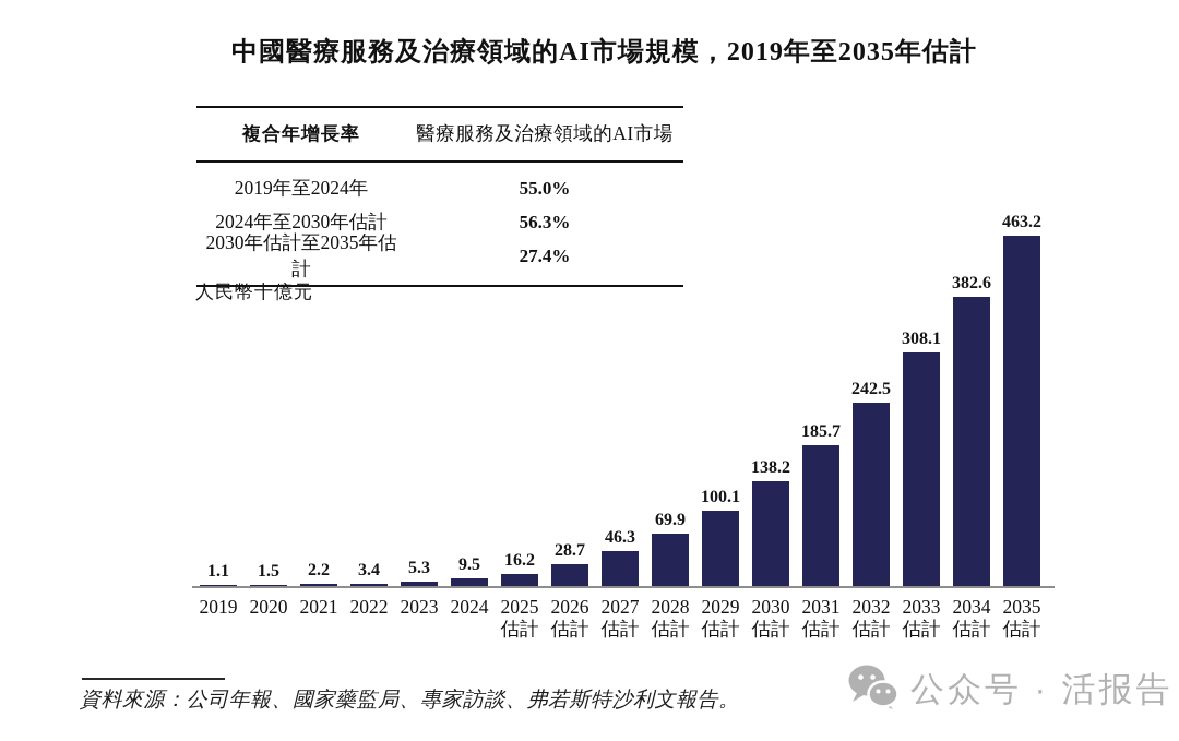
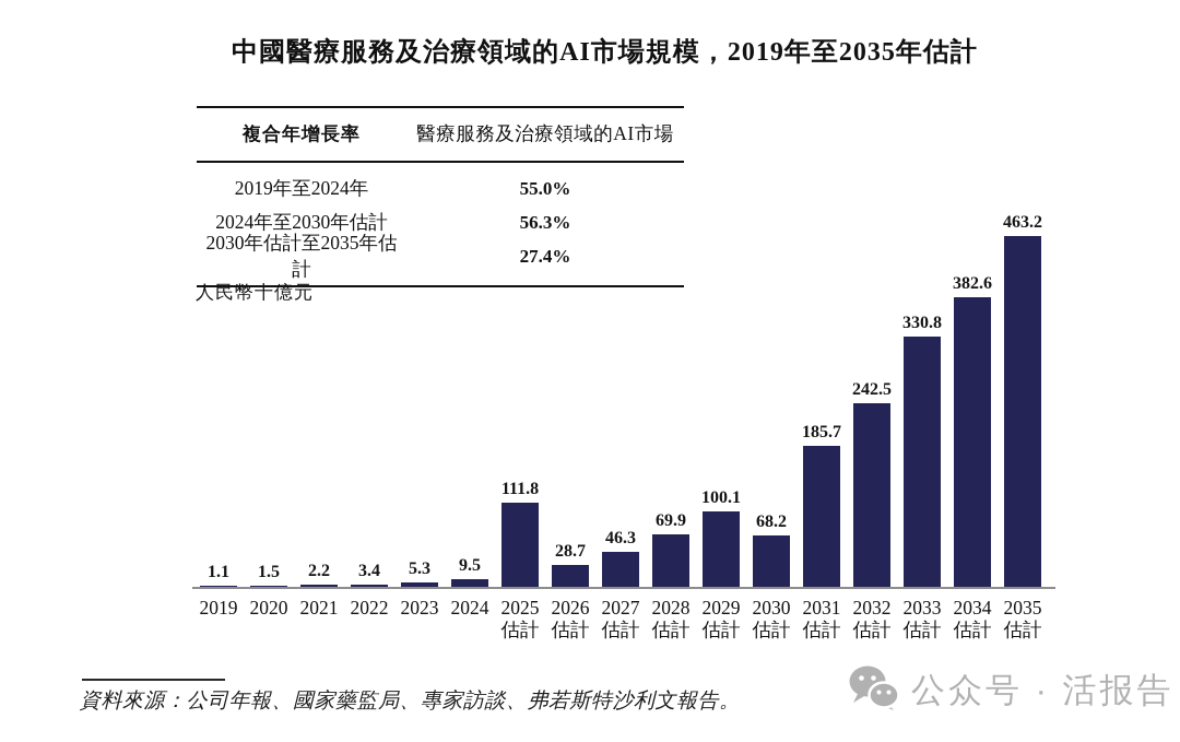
2025估計: 16.2 -> 111.8
2030估計: 138.2 -> 68.2
2033估計: 308.1 -> 330.8
